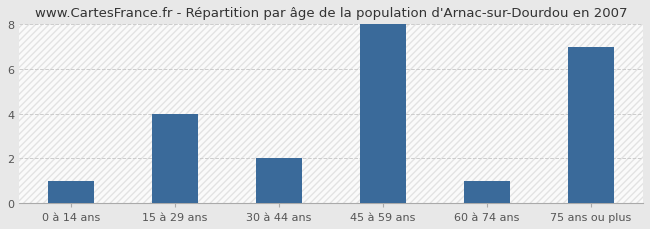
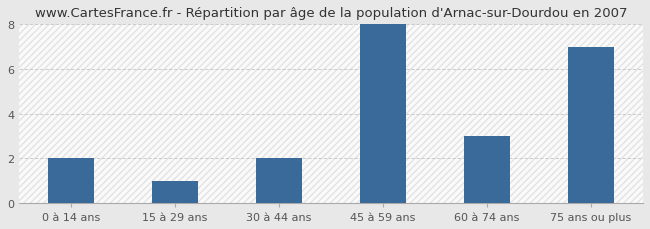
0 à 14 ans: 1 -> 2
15 à 29 ans: 4 -> 1
60 à 74 ans: 1 -> 3
